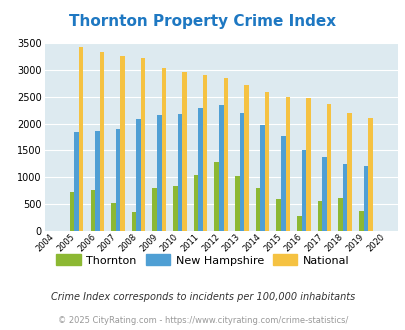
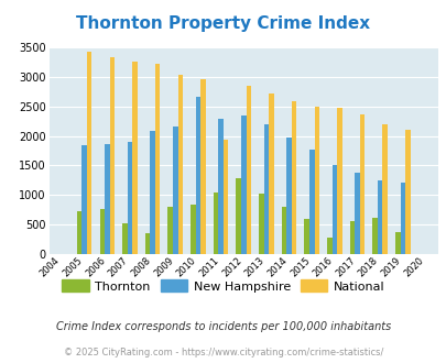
New Hampshire/2010: 2180 -> 2660
National/2011: 2900 -> 1940
